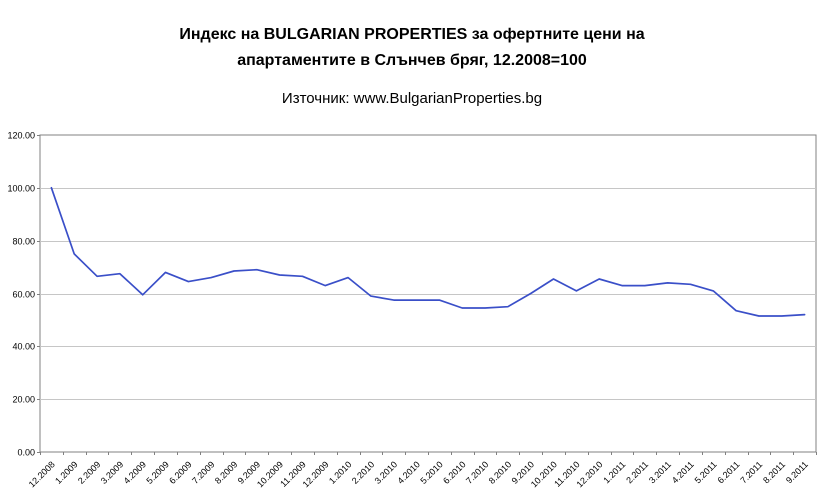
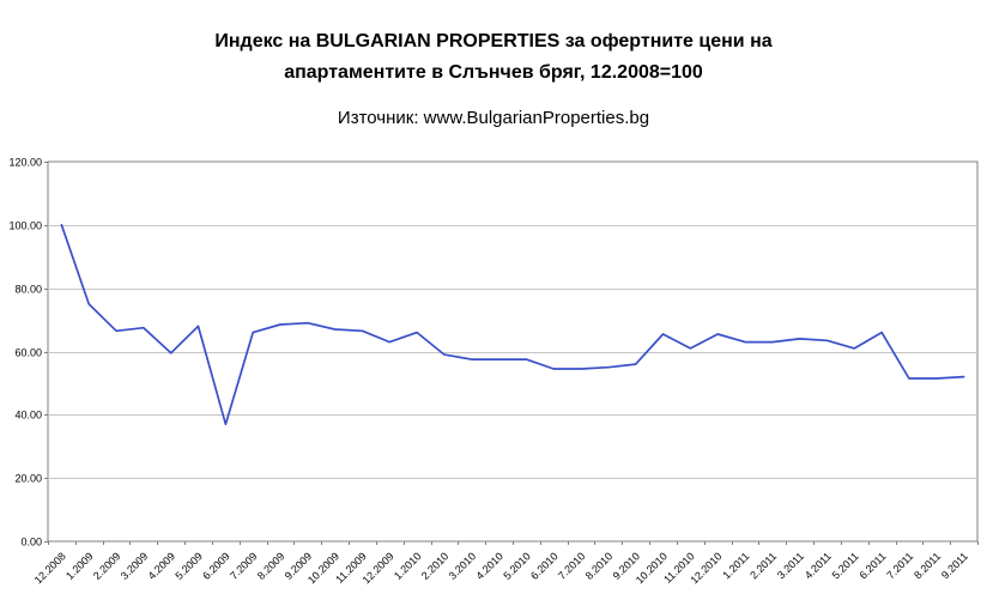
6.2009: 64 -> 37
9.2010: 60 -> 56
6.2011: 54 -> 66
